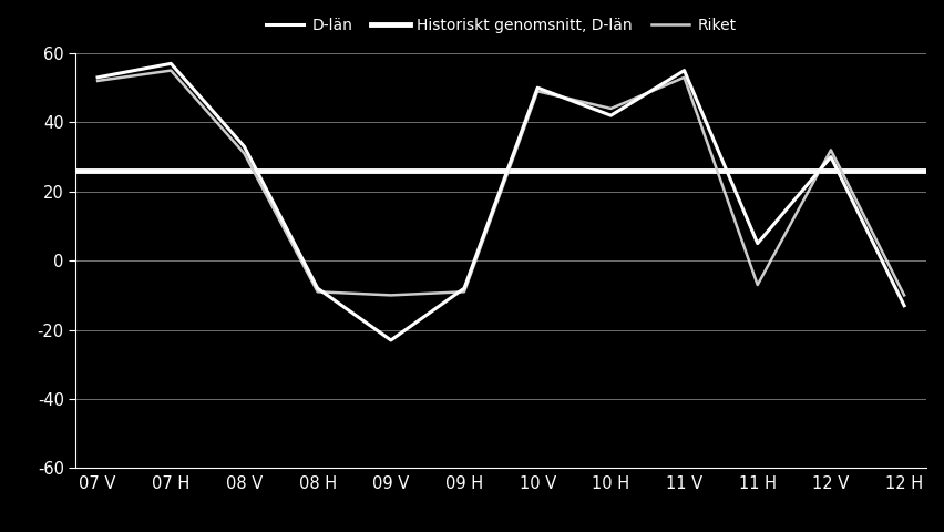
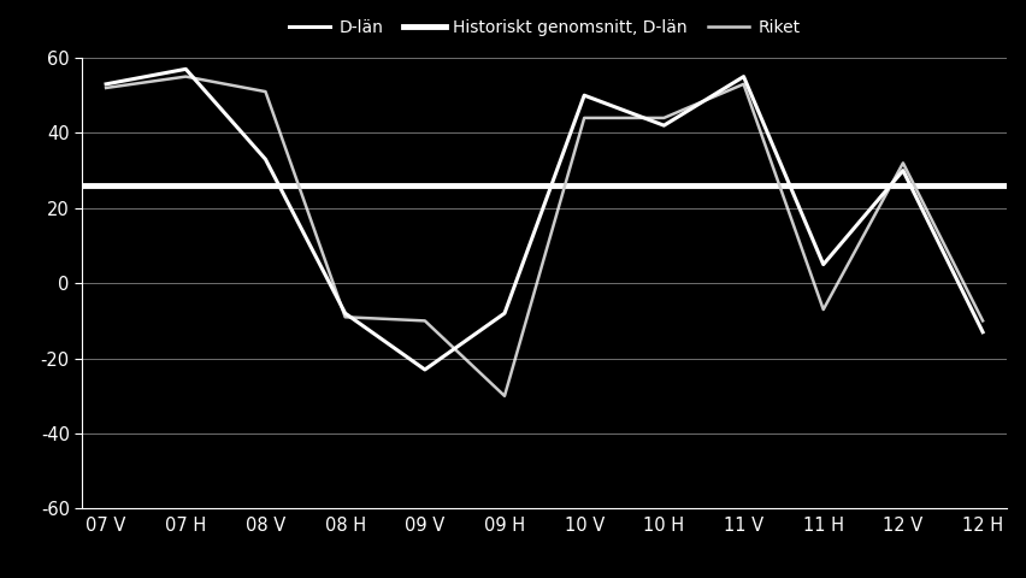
Riket/08 V: 31 -> 51
Riket/09 H: -9 -> -30
Riket/10 V: 49 -> 44
